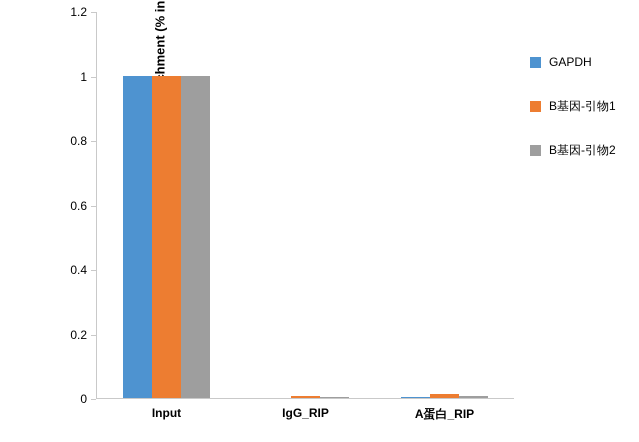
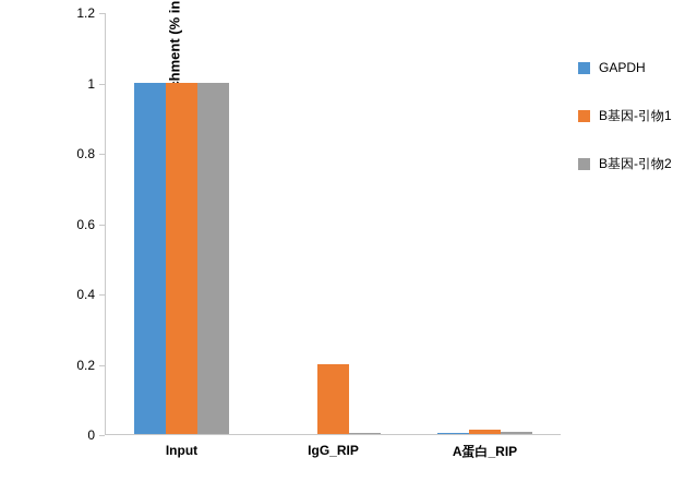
B基因-引物1/IgG_RIP: 0.01 -> 0.20
